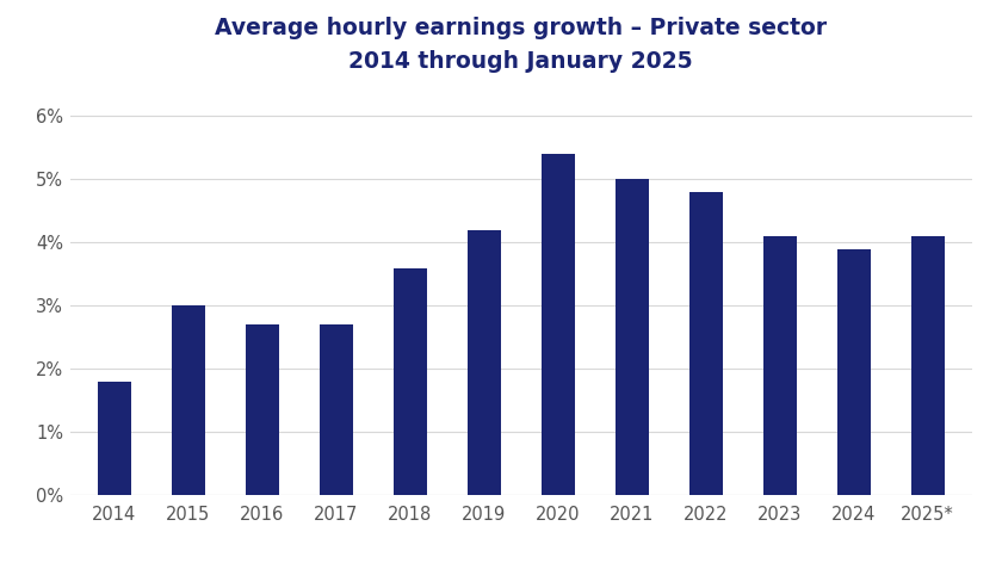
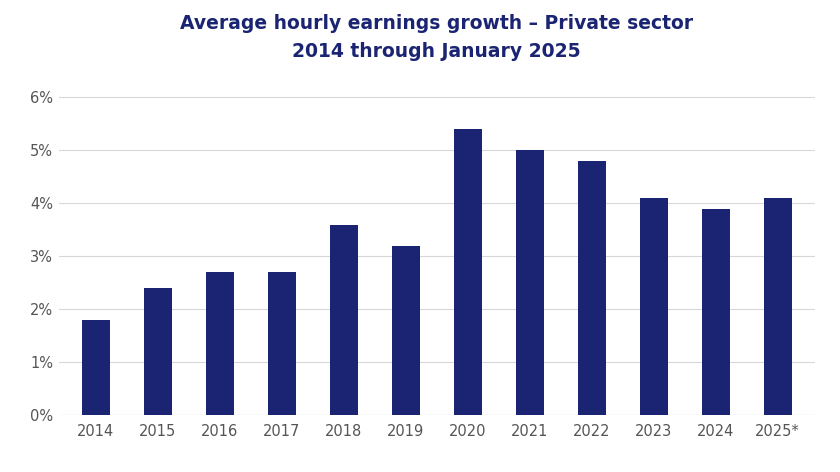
2015: 3.0% -> 2.4%
2019: 4.2% -> 3.2%
